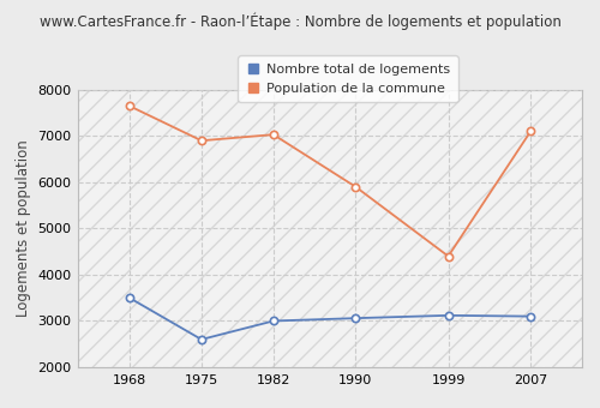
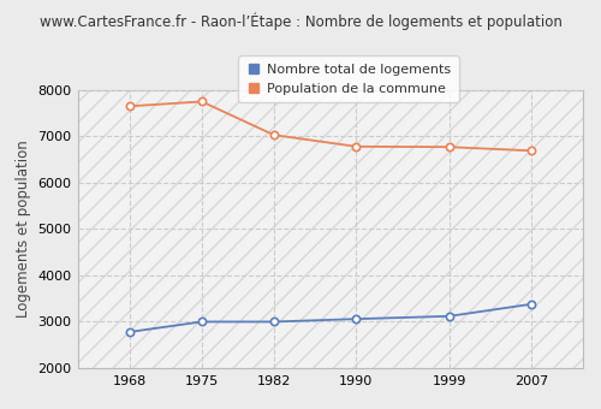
Nombre total de logements/1968: 3500 -> 2780
Nombre total de logements/1975: 2600 -> 3000
Population de la commune/1975: 6900 -> 7750
Population de la commune/1990: 5900 -> 6780
Population de la commune/1999: 4400 -> 6770
Nombre total de logements/2007: 3100 -> 3380
Population de la commune/2007: 7100 -> 6690
